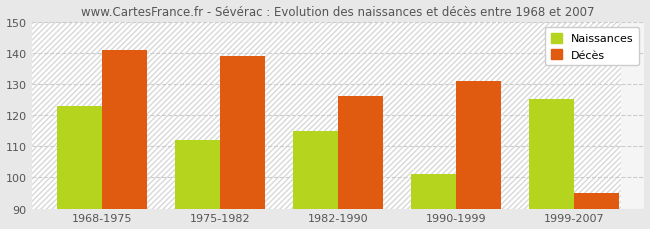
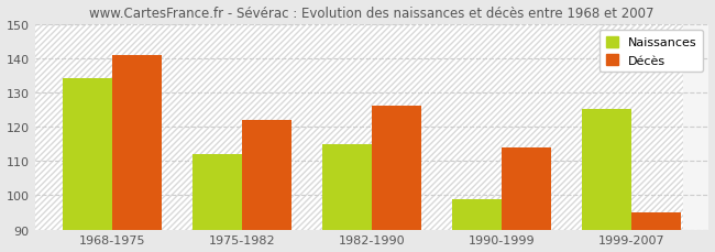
Naissances/1968-1975: 123 -> 134
Décès/1975-1982: 139 -> 122
Naissances/1990-1999: 101 -> 99
Décès/1990-1999: 131 -> 114
